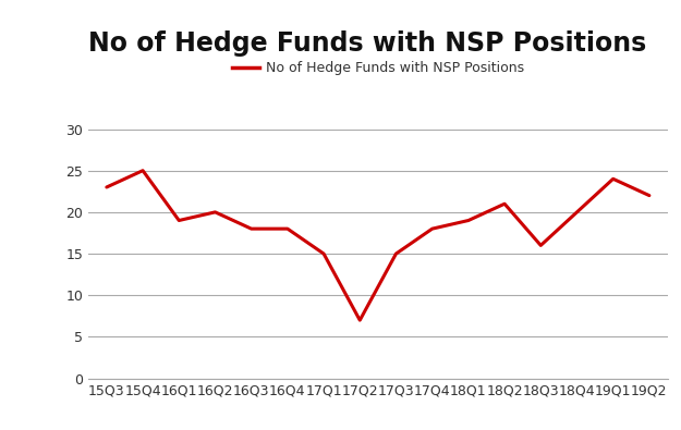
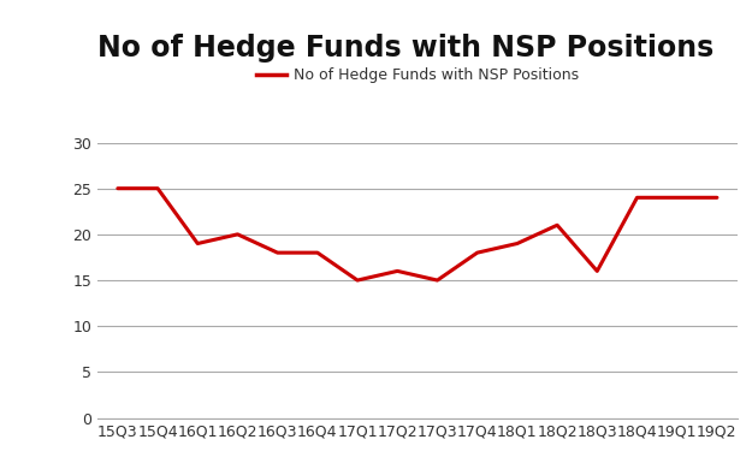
15Q3: 23 -> 25
17Q2: 7 -> 16
18Q4: 20 -> 24
19Q2: 22 -> 24
